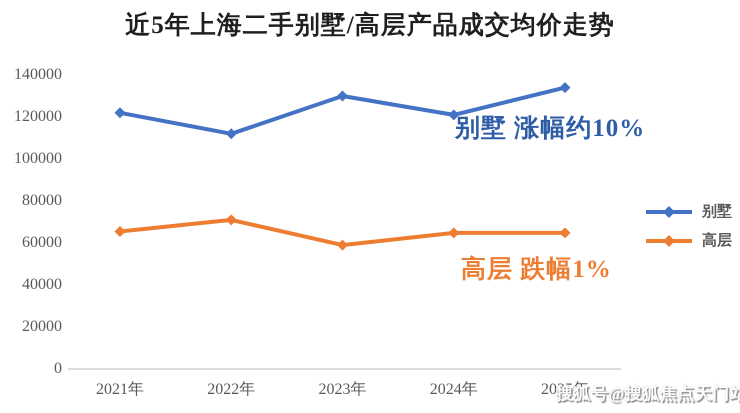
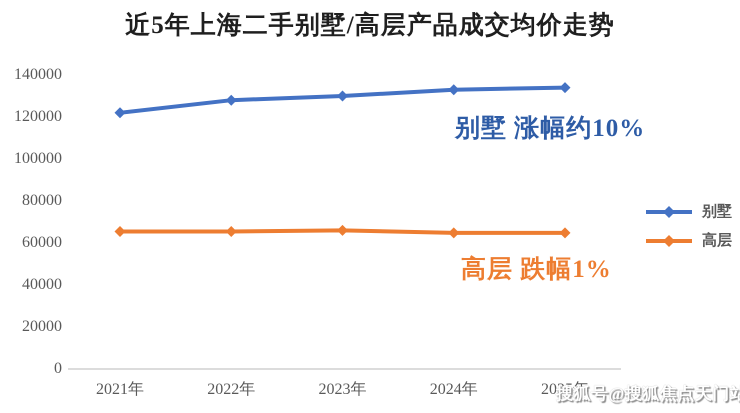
别墅/2022年: 112000 -> 128000
高层/2022年: 71000 -> 66000
高层/2023年: 59000 -> 66000
别墅/2024年: 121000 -> 133000
